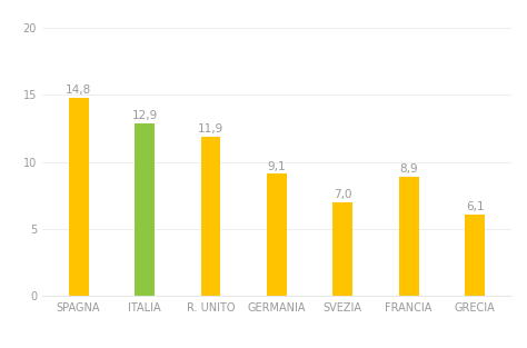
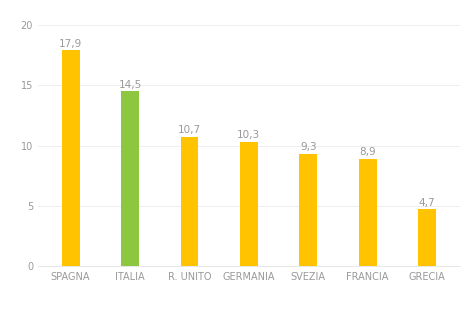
SPAGNA: 14,8 -> 17,9
ITALIA: 12,9 -> 14,5
R. UNITO: 11,9 -> 10,7
GERMANIA: 9,1 -> 10,3
SVEZIA: 7,0 -> 9,3
GRECIA: 6,1 -> 4,7
